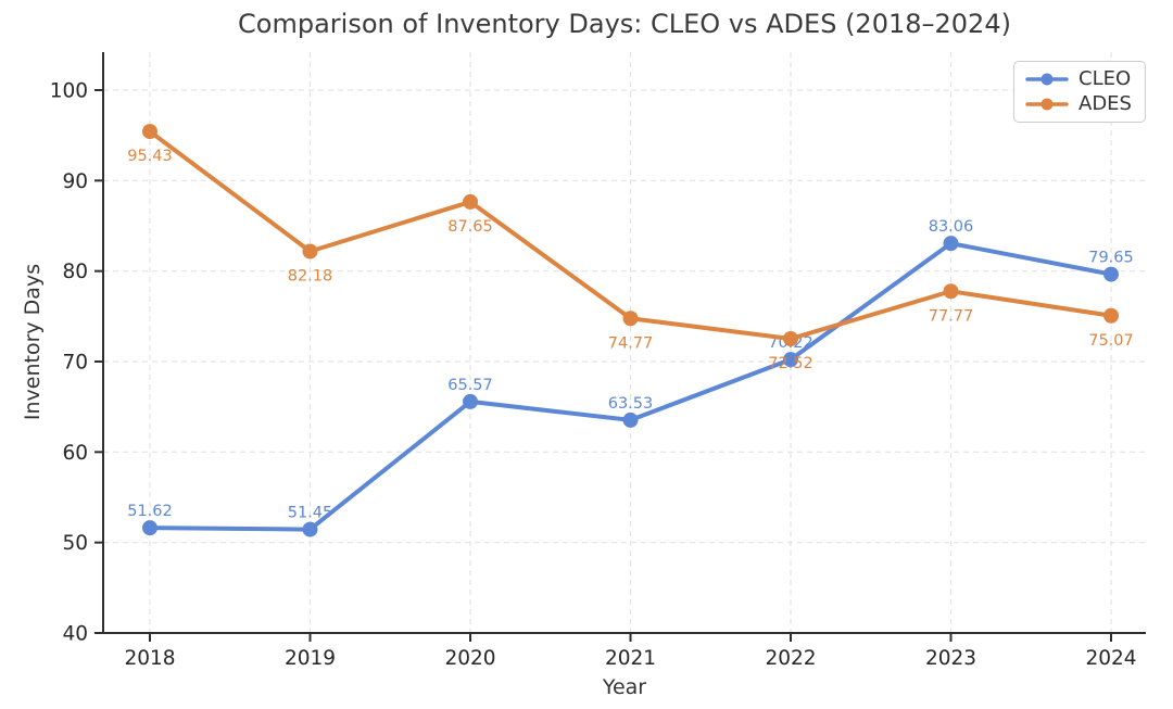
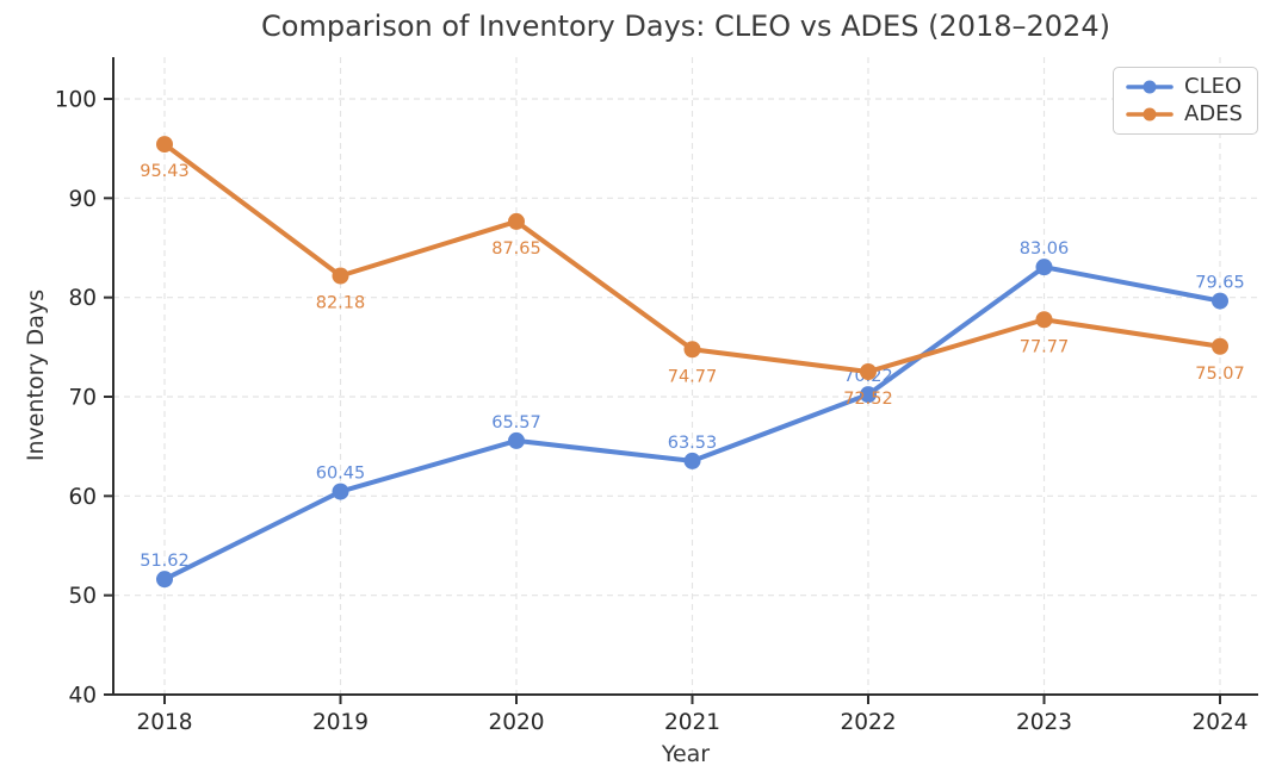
CLEO/2019: 51.45 -> 60.45
